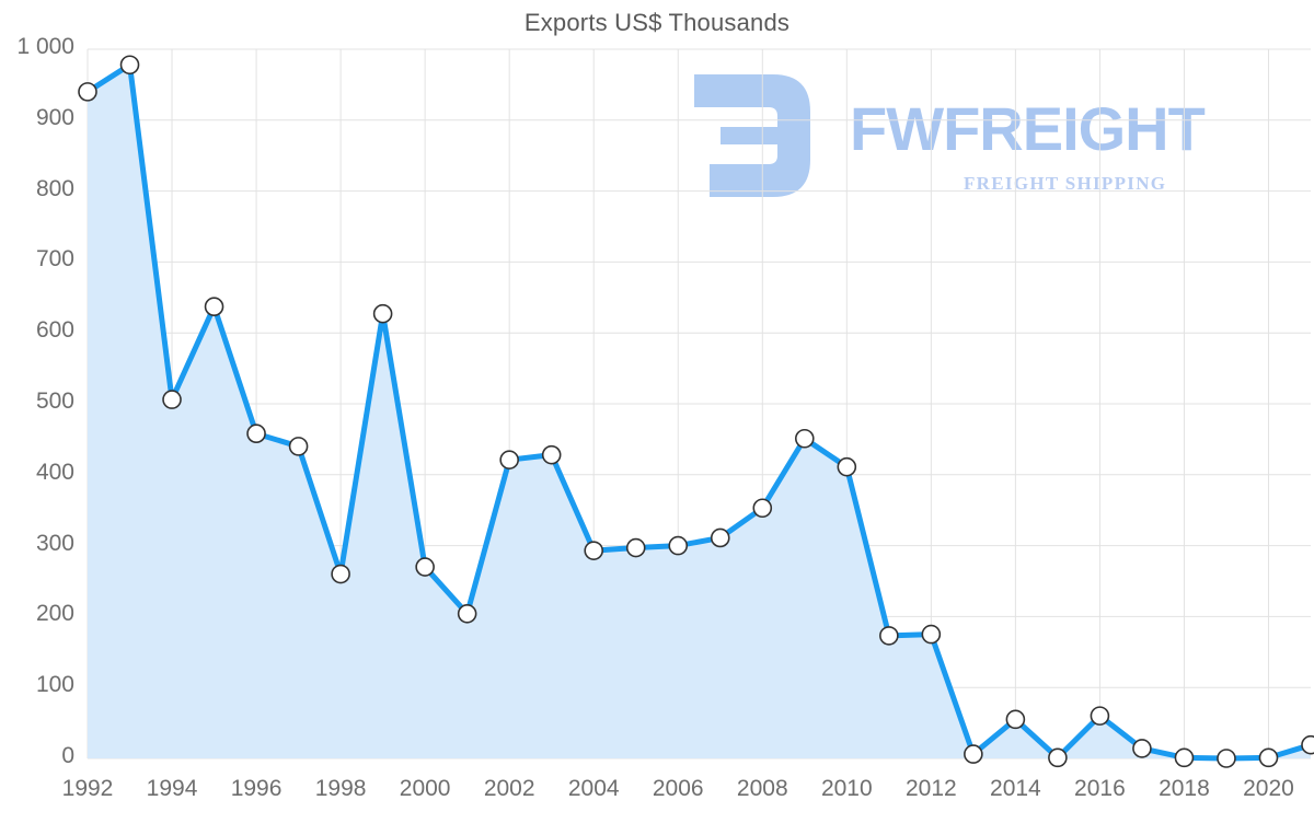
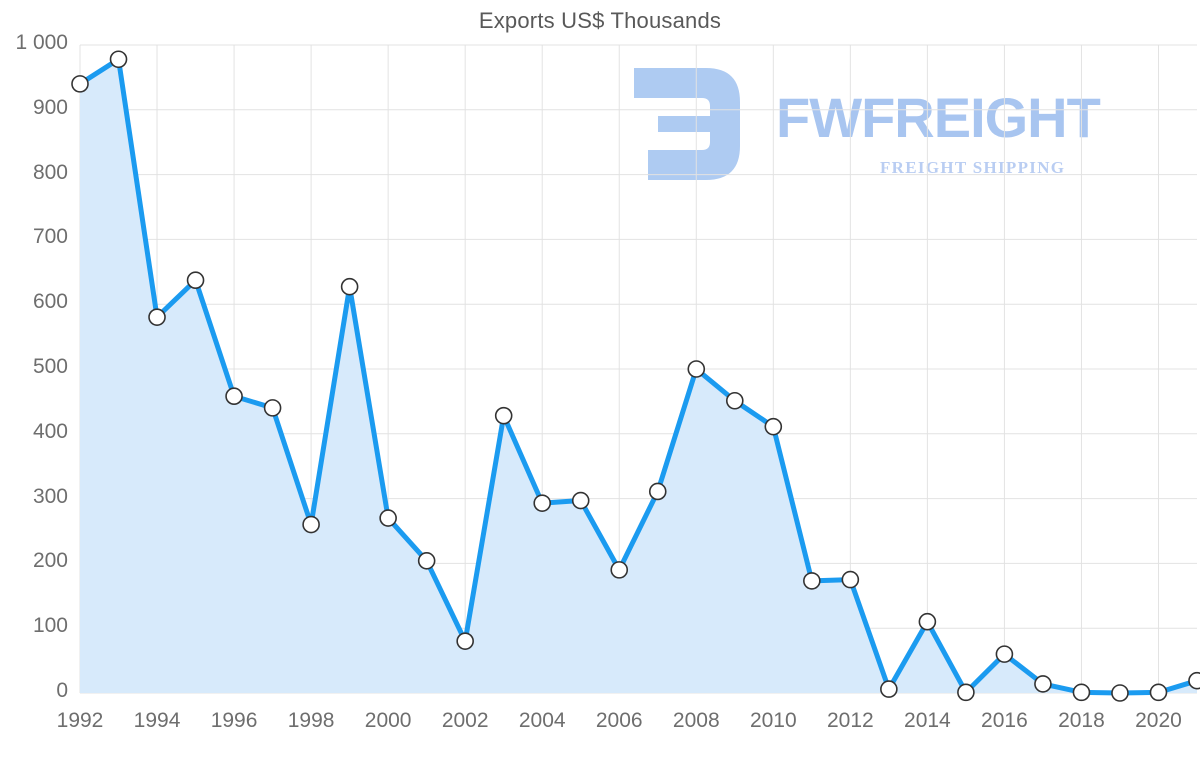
1994: 510 -> 580
2002: 420 -> 80
2006: 300 -> 190
2008: 350 -> 500
2014: 60 -> 110
